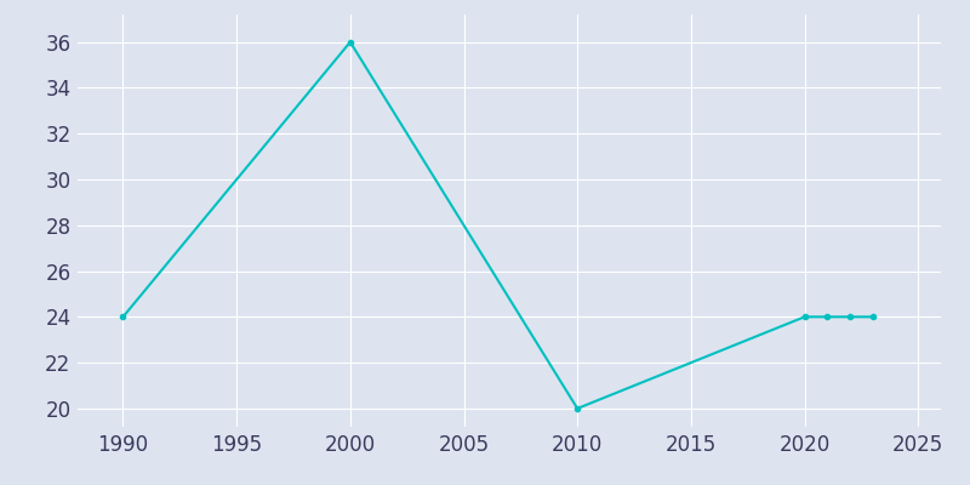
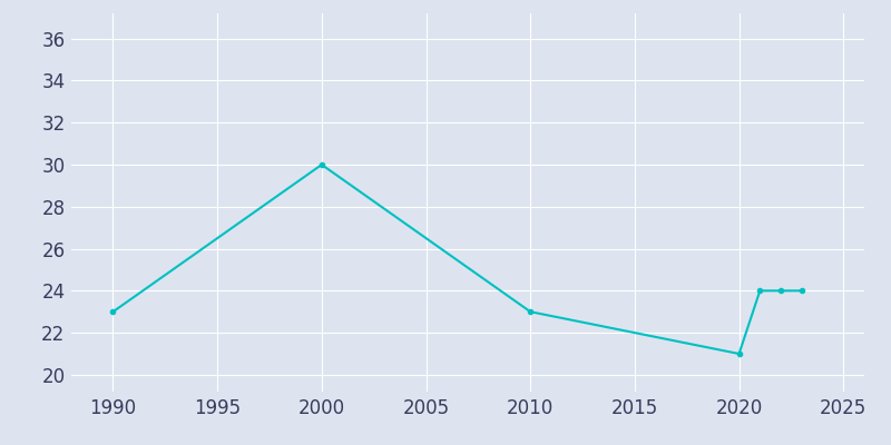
1990: 24 -> 23
2000: 36 -> 30
2010: 20 -> 23
2020: 24 -> 21
